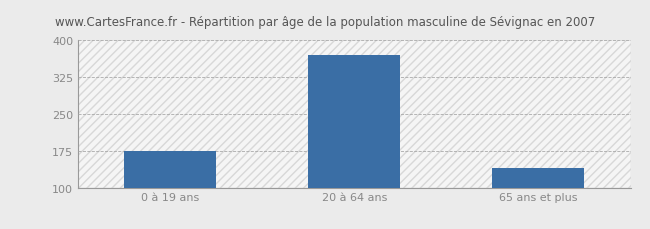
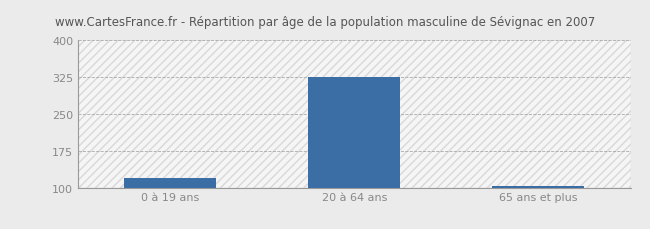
0 à 19 ans: 175 -> 120
20 à 64 ans: 370 -> 325
65 ans et plus: 140 -> 103
